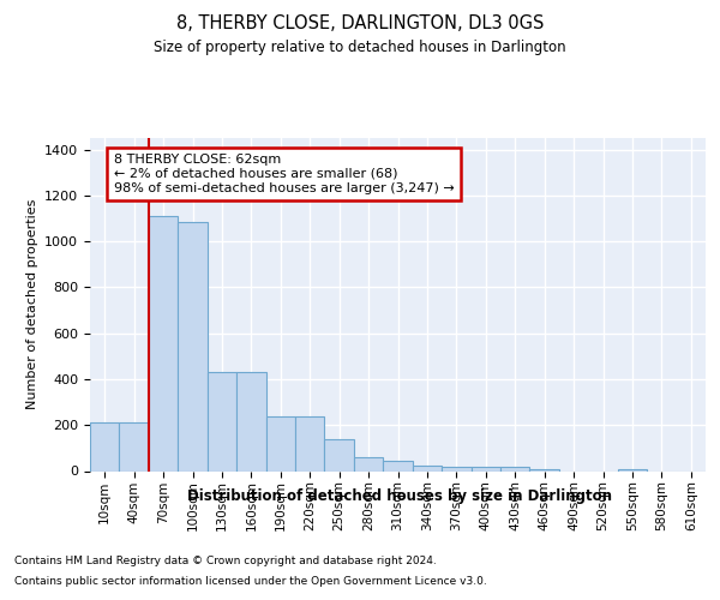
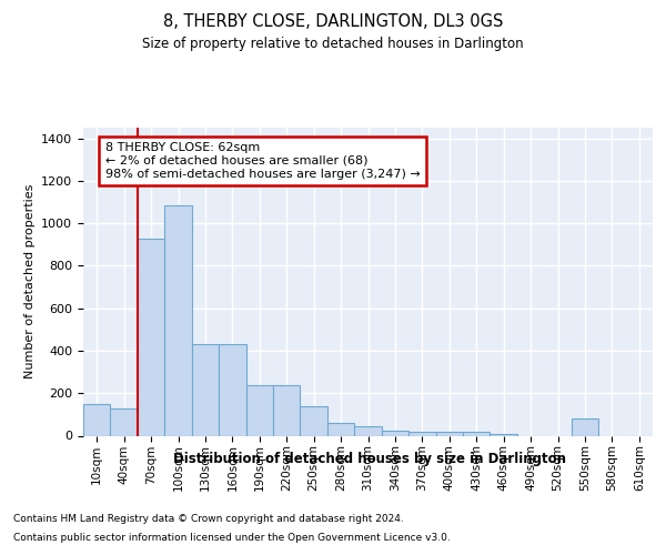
10sqm: 210 -> 150
40sqm: 210 -> 130
70sqm: 1110 -> 930
550sqm: 10 -> 80
